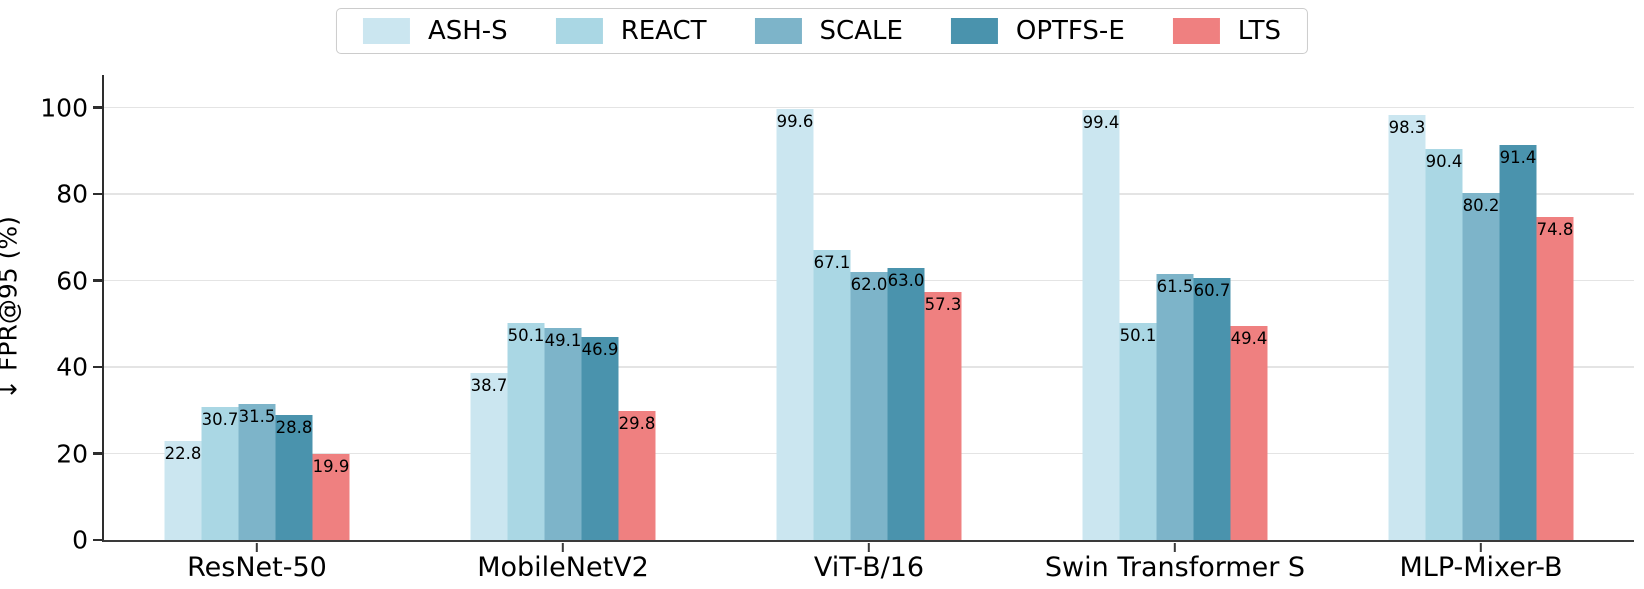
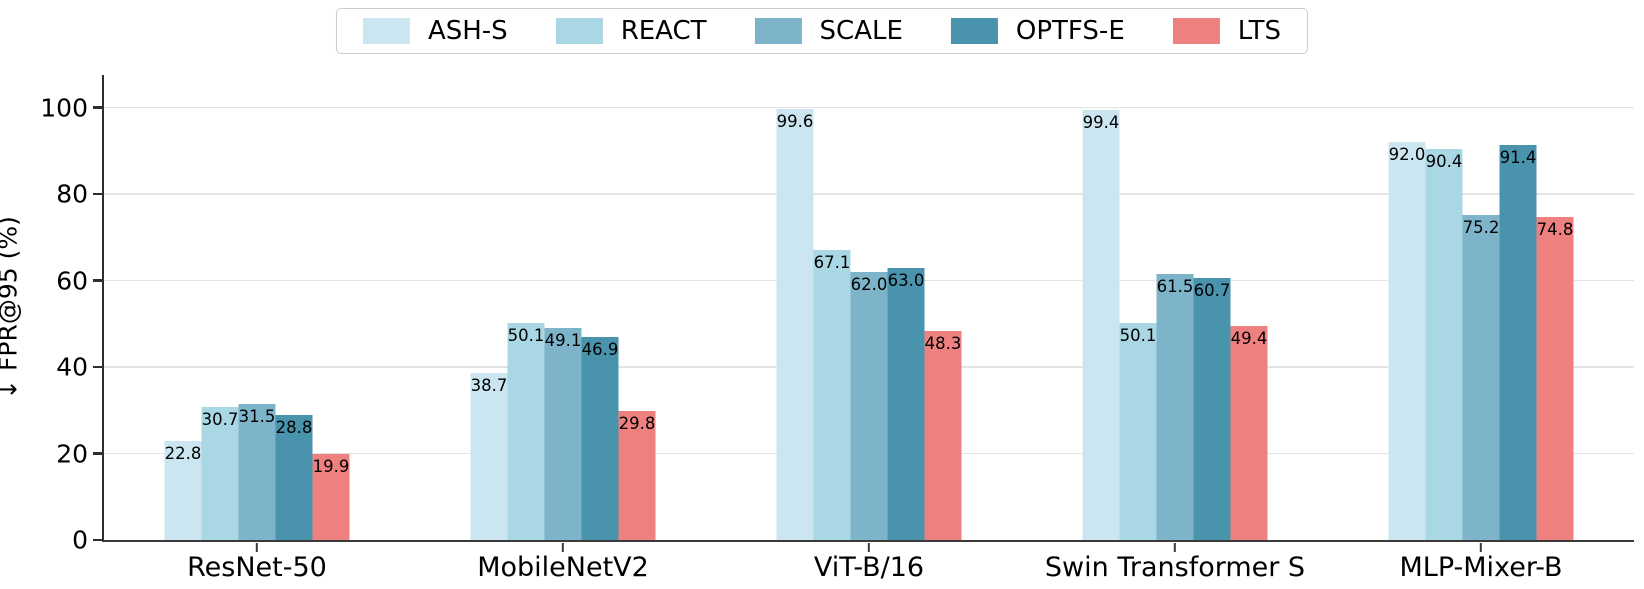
LTS/ViT-B/16: 57.3 -> 48.3
ASH-S/MLP-Mixer-B: 98.3 -> 92.0
SCALE/MLP-Mixer-B: 80.2 -> 75.2
